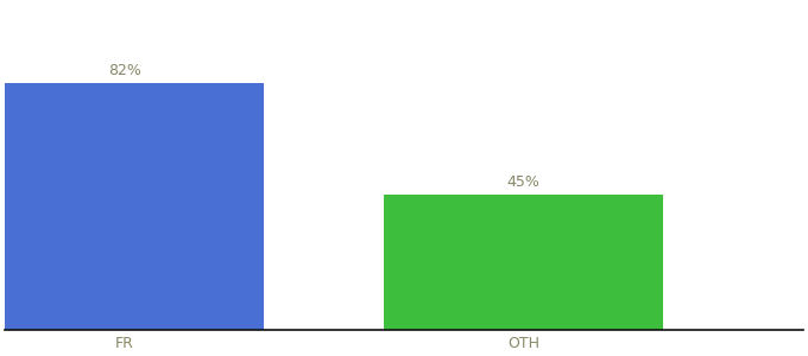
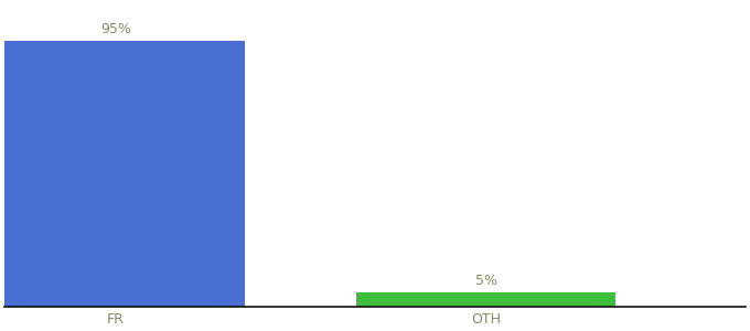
FR: 82% -> 95%
OTH: 45% -> 5%
